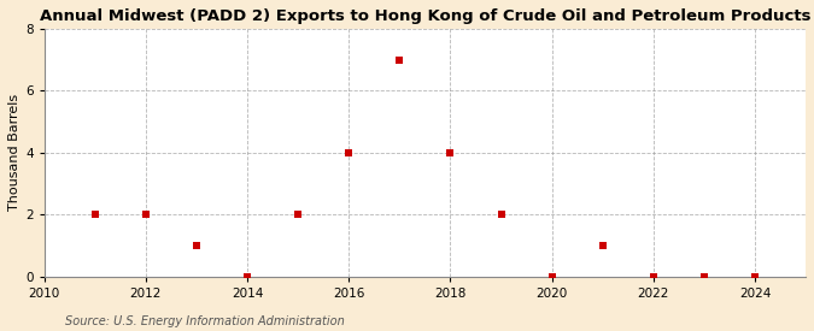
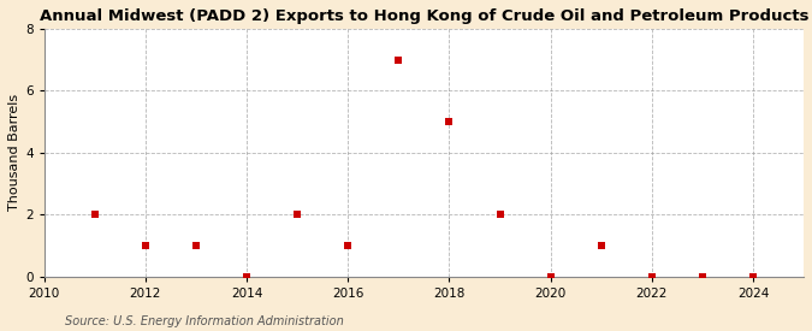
2012: 2 -> 1
2016: 4 -> 1
2018: 4 -> 5
